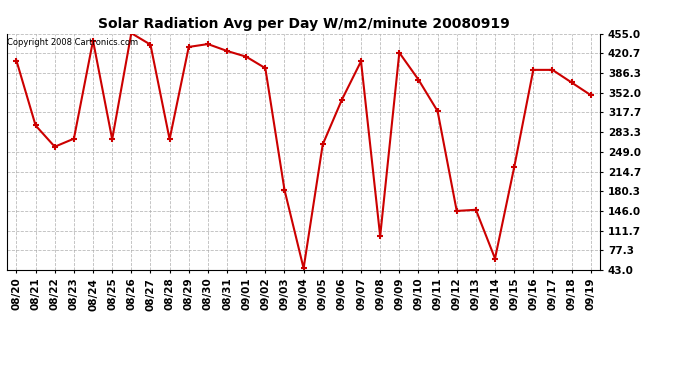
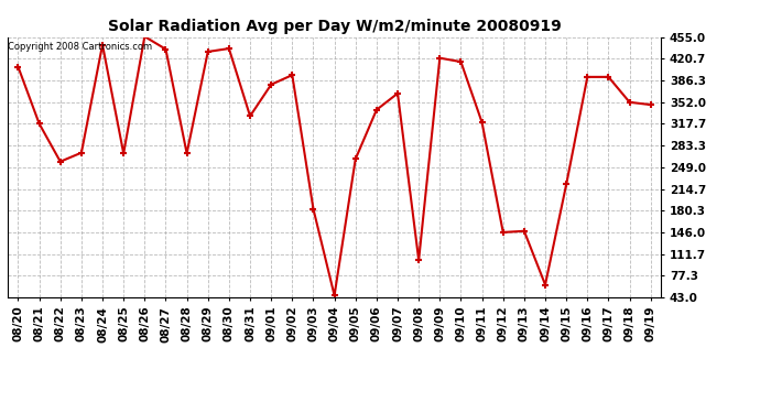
08/21: 295 -> 318
08/31: 425 -> 330
09/01: 415 -> 380
09/07: 407 -> 366
09/10: 375 -> 416
09/18: 370 -> 352
